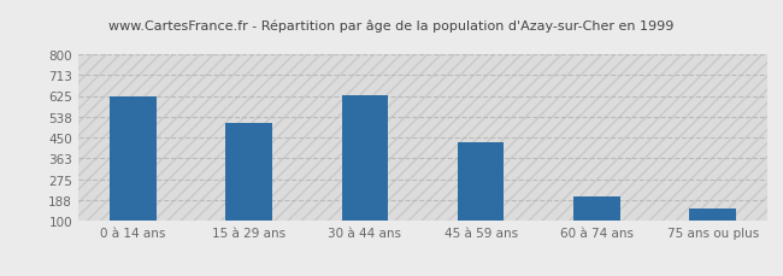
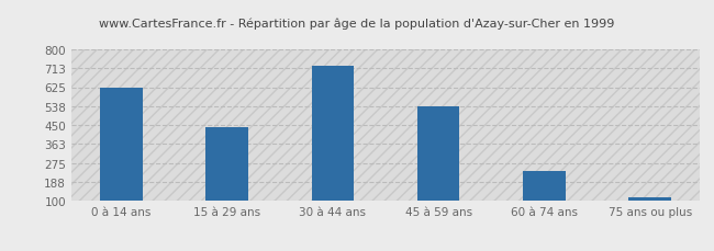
15 à 29 ans: 510 -> 440
30 à 44 ans: 630 -> 720
45 à 59 ans: 430 -> 540
60 à 74 ans: 200 -> 240
75 ans ou plus: 150 -> 110
